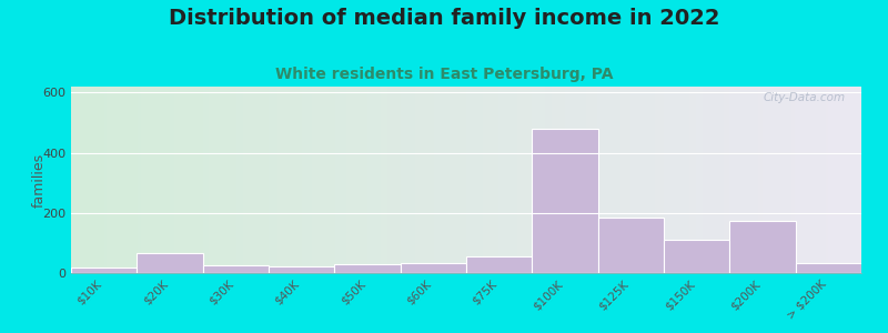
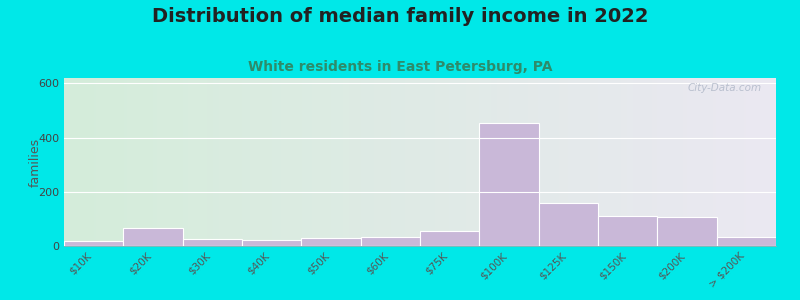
$100K: 480 -> 455
$125K: 185 -> 158
$200K: 175 -> 108
